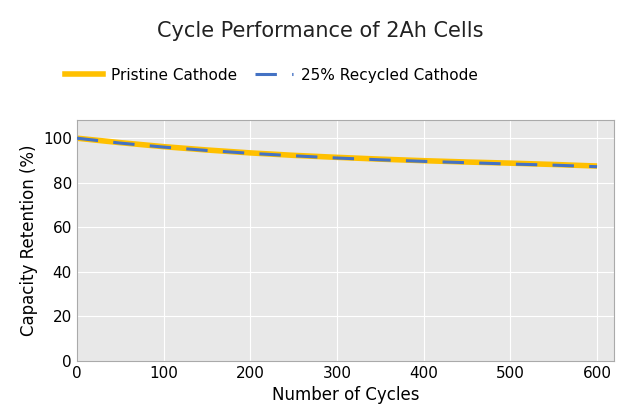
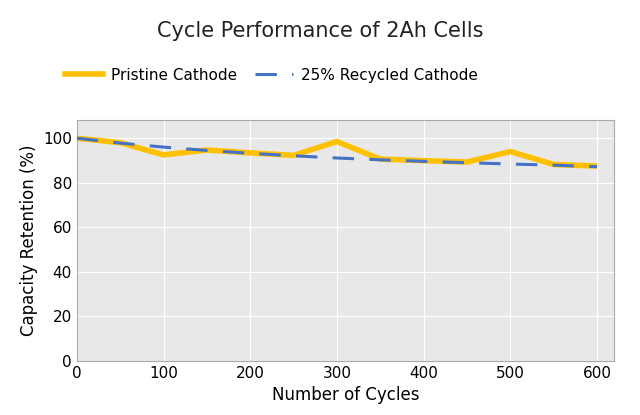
Pristine Cathode/100: 96.2 -> 92.5
Pristine Cathode/300: 91.4 -> 98.5
Pristine Cathode/500: 88.8 -> 94.0
